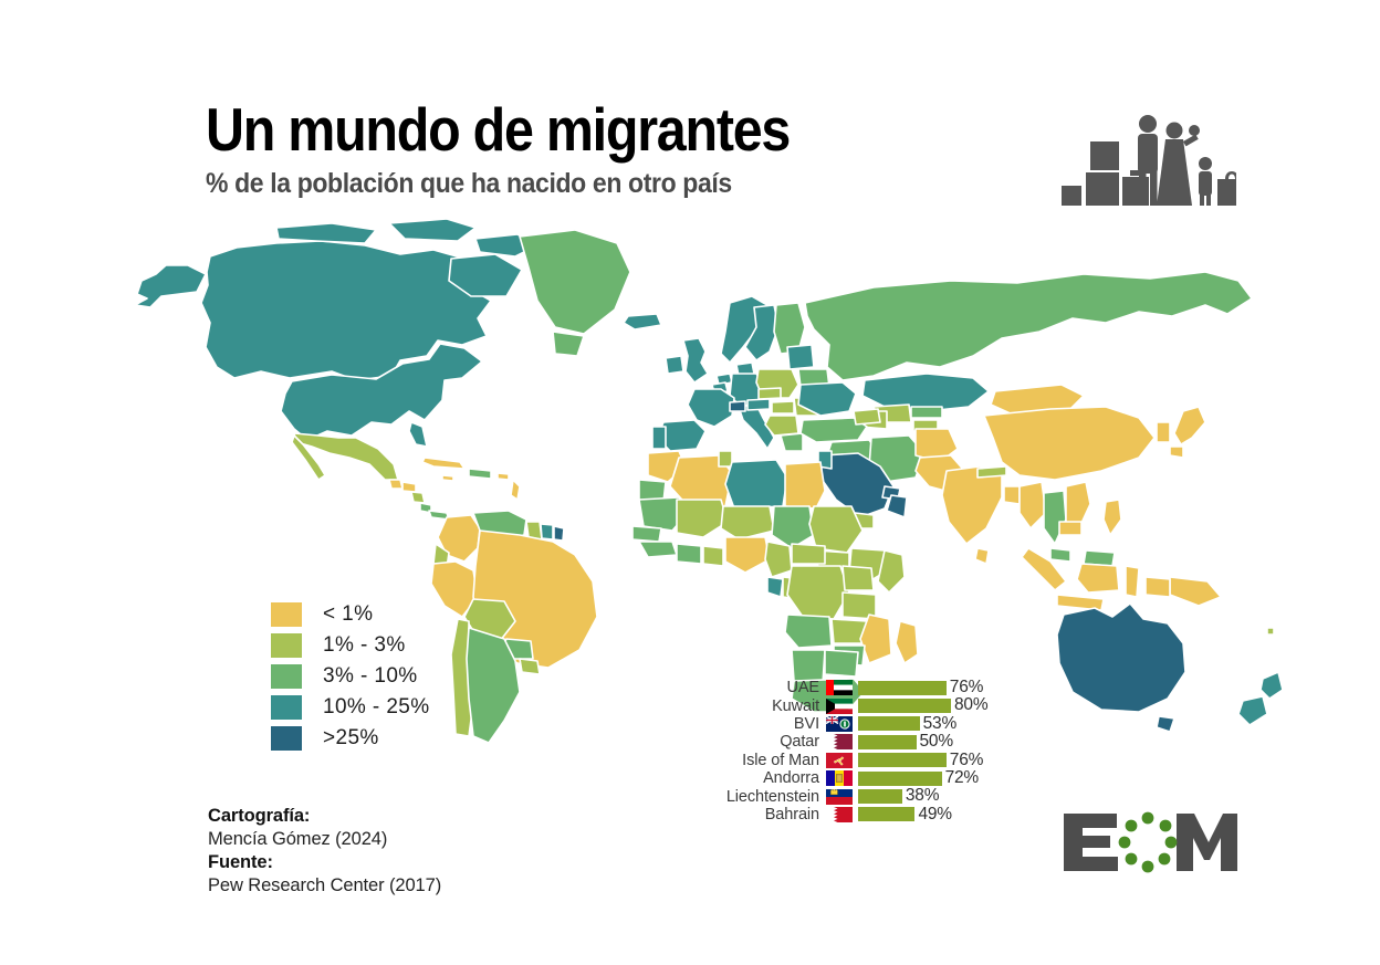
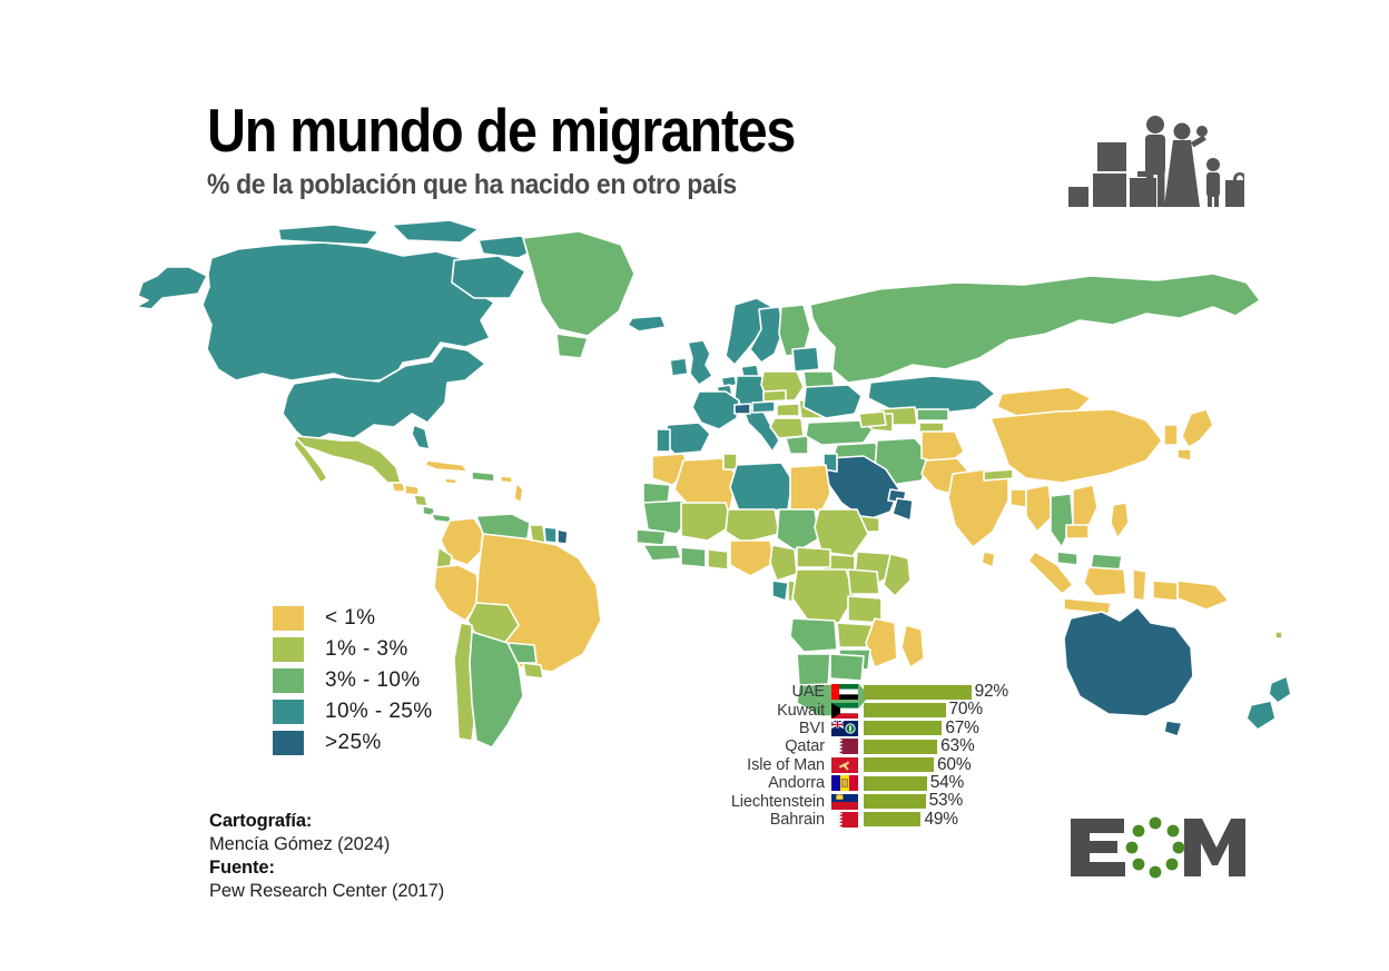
UAE: 76% -> 92%
Kuwait: 80% -> 70%
BVI: 53% -> 67%
Qatar: 50% -> 63%
Isle of Man: 76% -> 60%
Andorra: 72% -> 54%
Liechtenstein: 38% -> 53%
